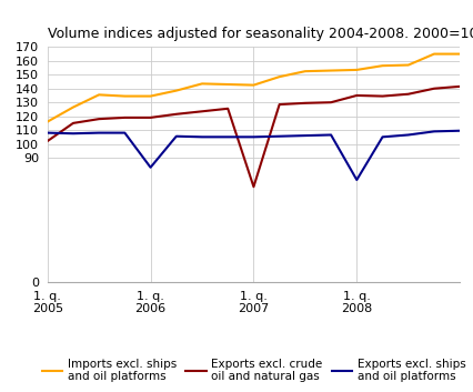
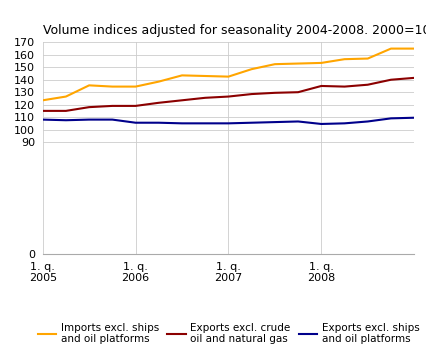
Imports excl. ships and oil platforms/1. q. 2005: 116 -> 124
Exports excl. crude oil and natural gas/1. q. 2005: 102 -> 115
Exports excl. ships and oil platforms/1. q. 2006: 83 -> 106
Exports excl. crude oil and natural gas/1. q. 2007: 69 -> 126
Exports excl. ships and oil platforms/1. q. 2008: 74 -> 104
